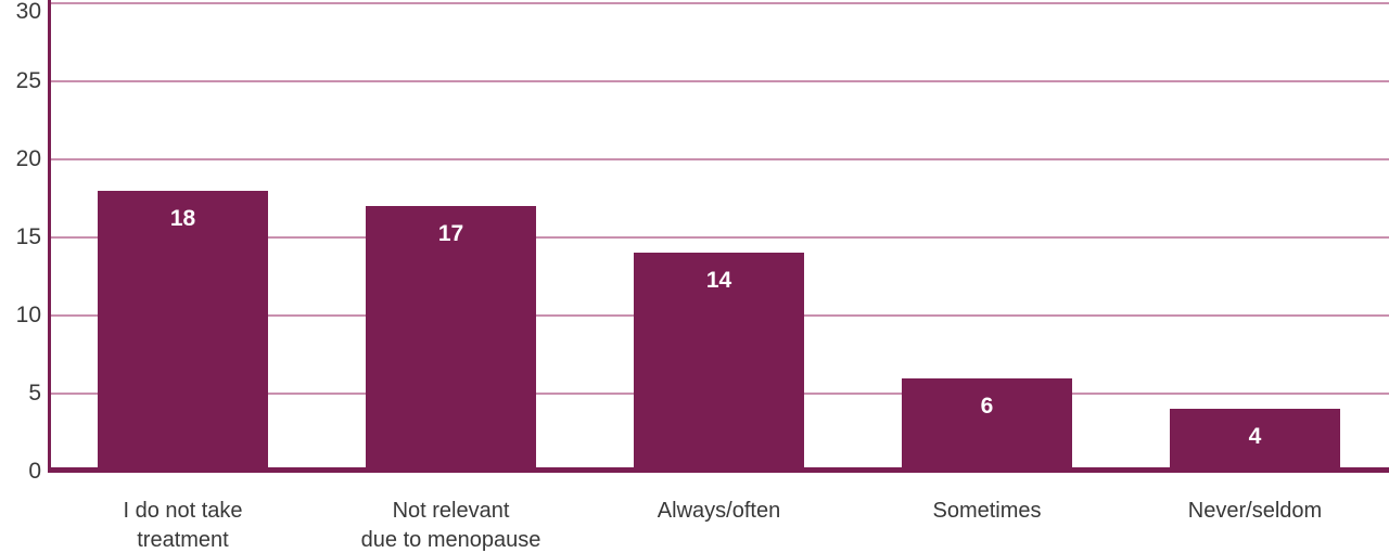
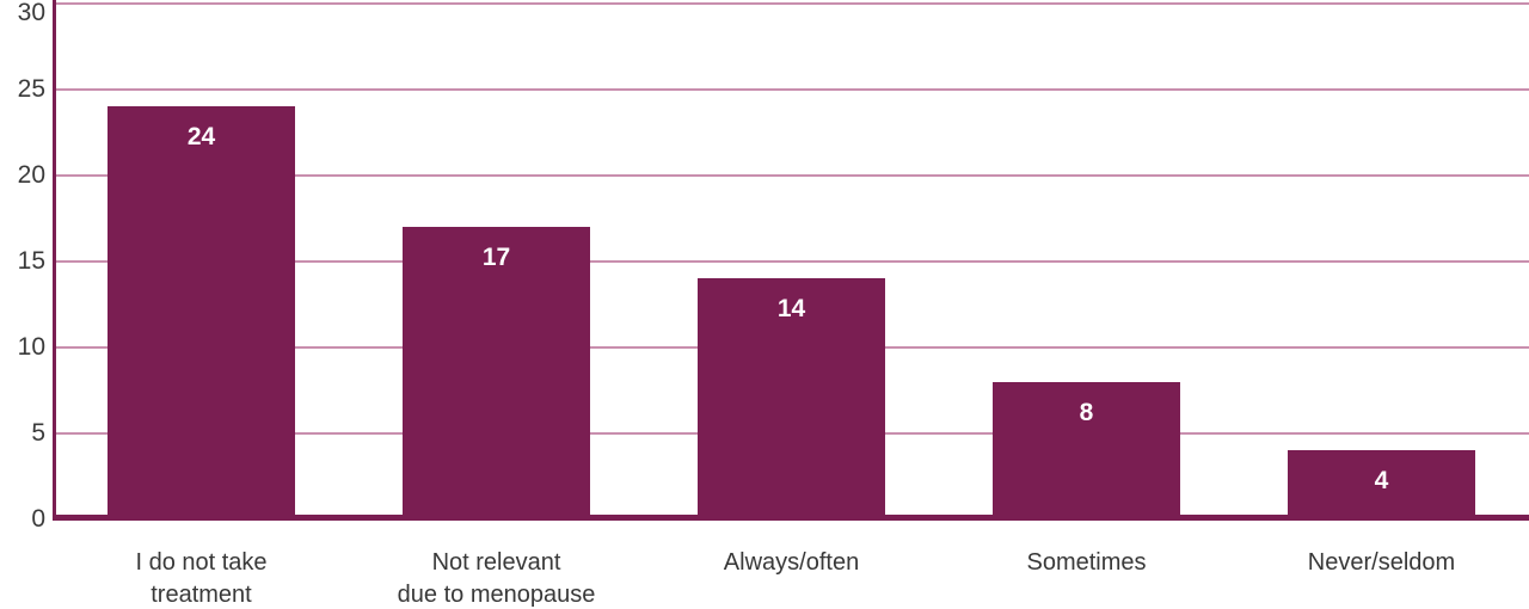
I do not take treatment: 18 -> 24
Sometimes: 6 -> 8
